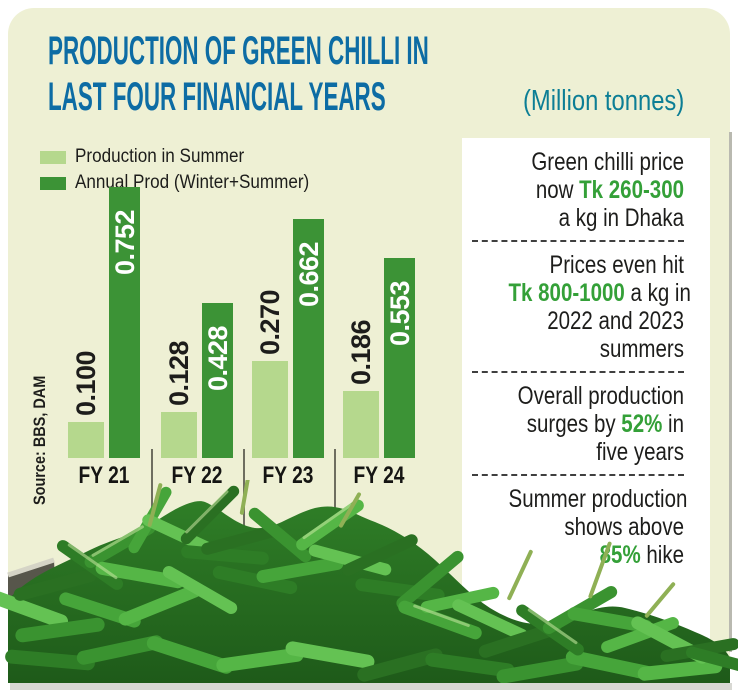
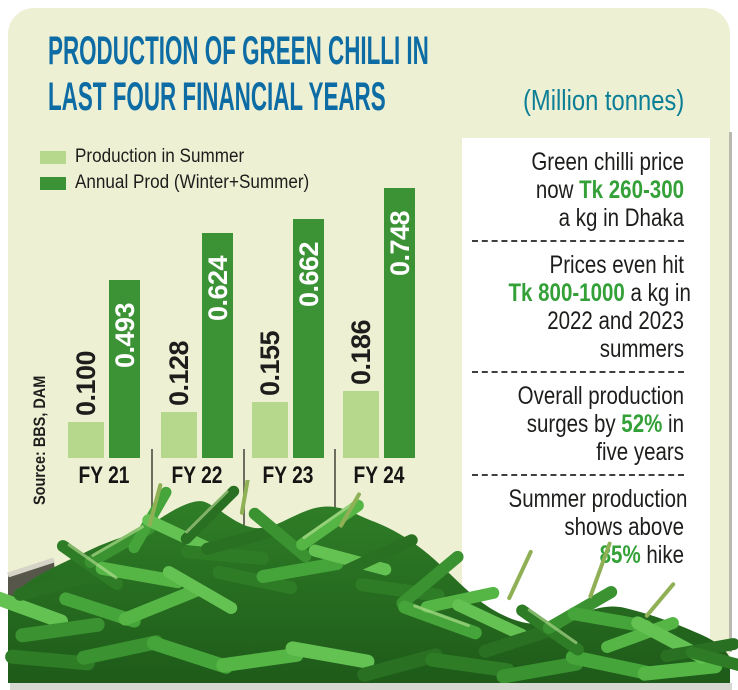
Annual Prod (Winter+Summer)/FY 21: 0.752 -> 0.493
Annual Prod (Winter+Summer)/FY 22: 0.428 -> 0.624
Production in Summer/FY 23: 0.270 -> 0.155
Annual Prod (Winter+Summer)/FY 24: 0.553 -> 0.748
